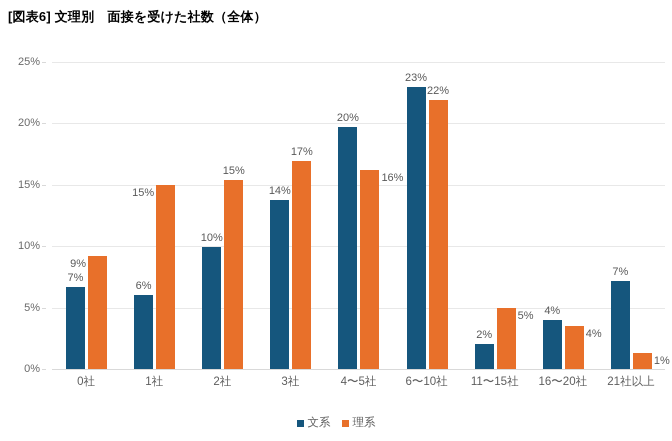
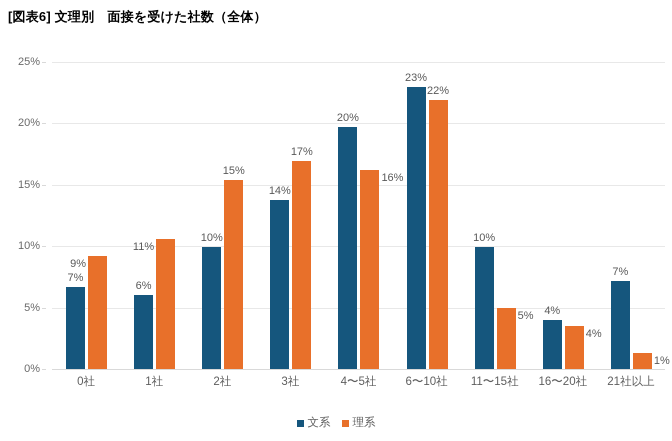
理系/1社: 15% -> 11%
文系/11〜15社: 2% -> 10%
